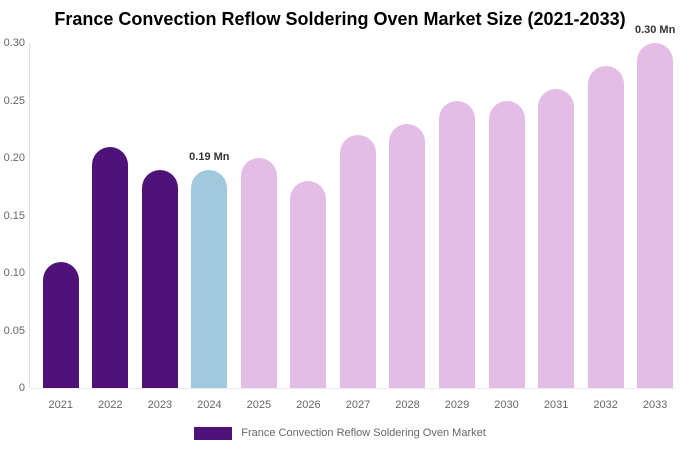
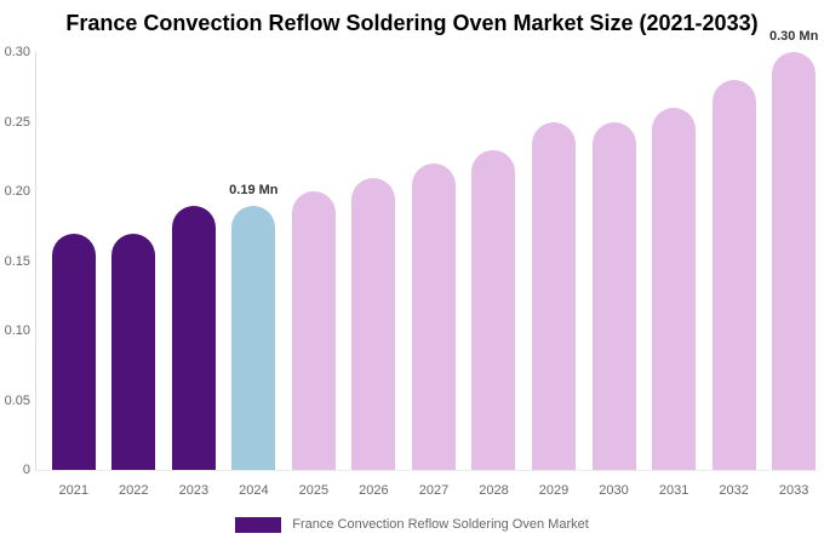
2021: 0.11 -> 0.17
2022: 0.21 -> 0.17
2026: 0.18 -> 0.21
